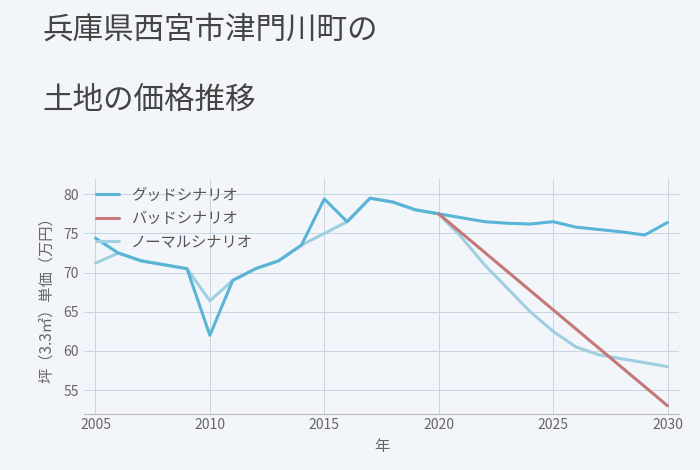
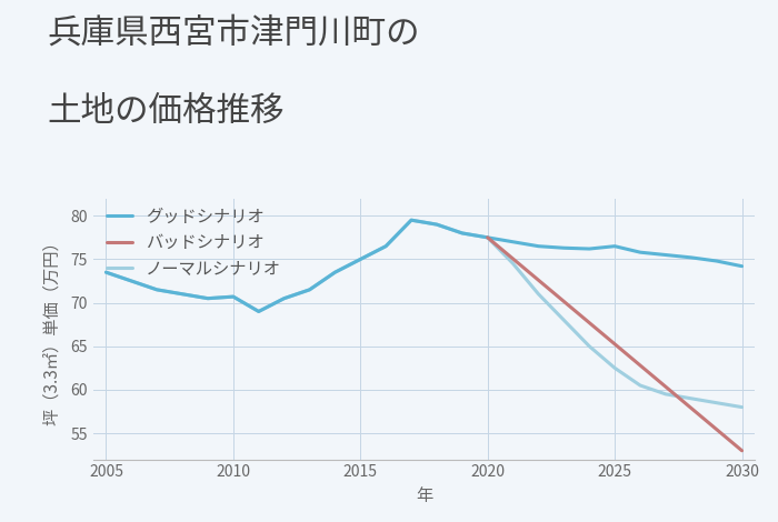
グッドシナリオ/2005: 74.4 -> 73.5
ノーマルシナリオ/2005: 71.2 -> 73.5
グッドシナリオ/2010: 62.0 -> 70.7
ノーマルシナリオ/2010: 66.4 -> 70.7
グッドシナリオ/2015: 79.4 -> 75.0
グッドシナリオ/2030: 76.4 -> 74.2
